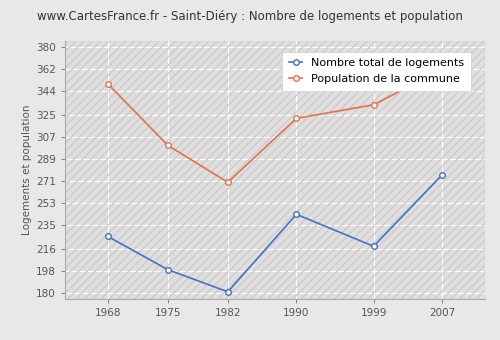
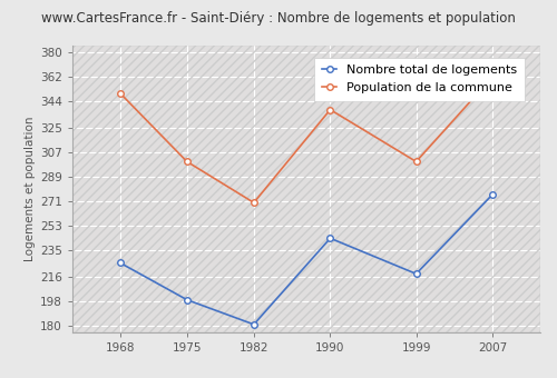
Population de la commune/1990: 322 -> 338
Population de la commune/1999: 333 -> 300
